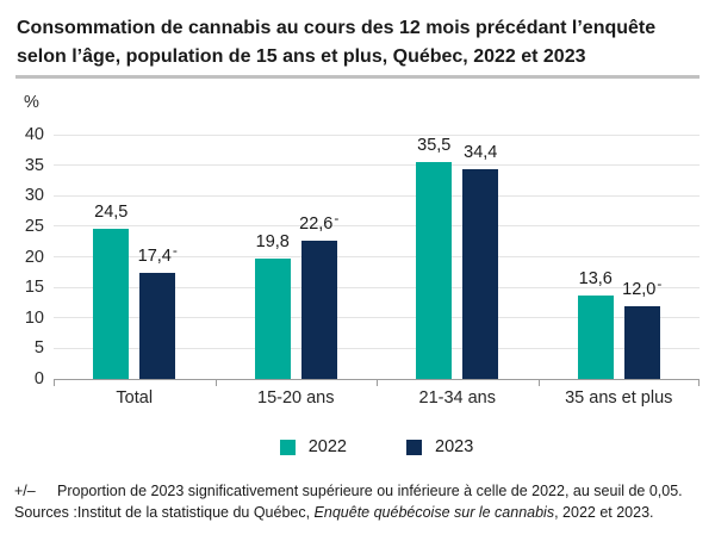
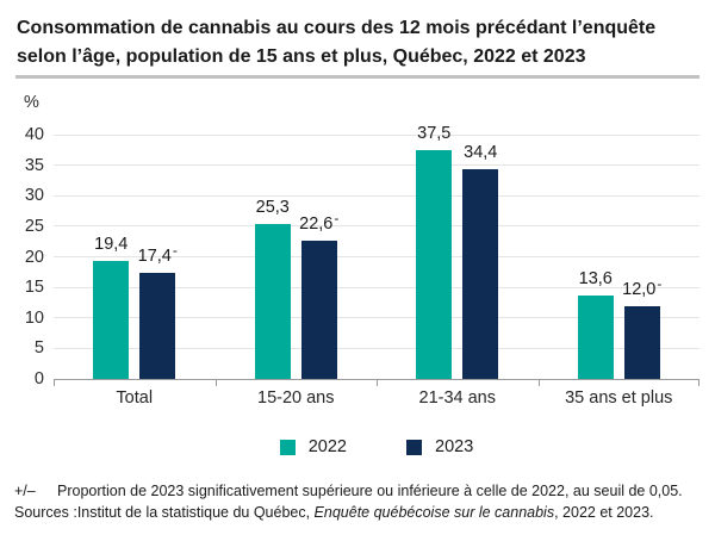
2022/Total: 24,5 -> 19,4
2022/15-20 ans: 19,8 -> 25,3
2022/21-34 ans: 35,5 -> 37,5
